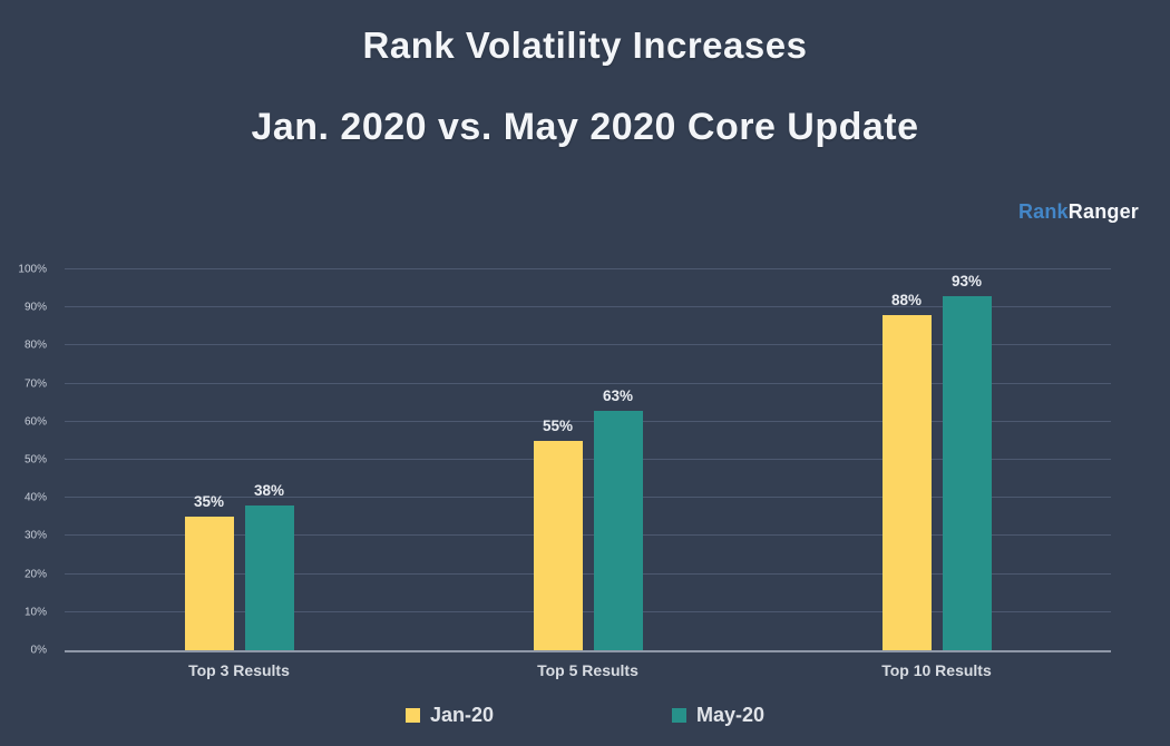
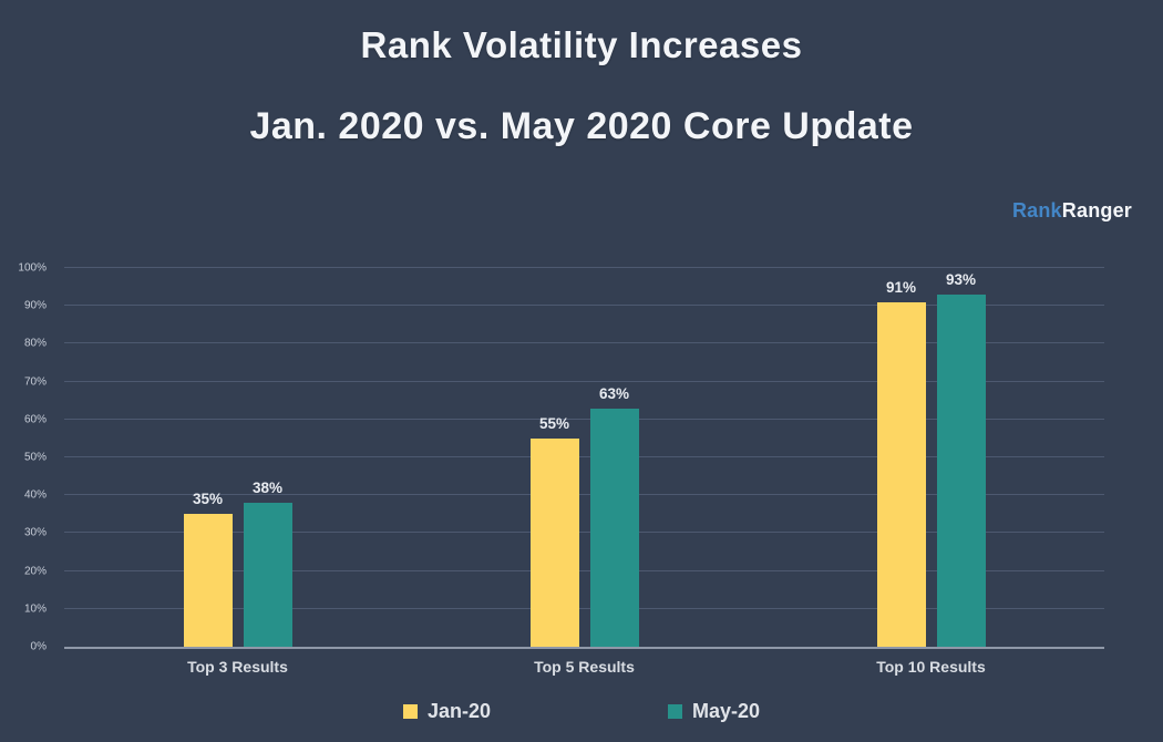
Jan-20/Top 10 Results: 88% -> 91%
